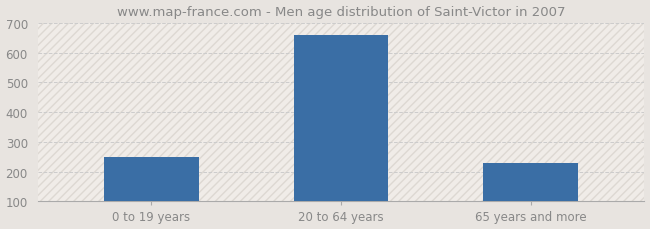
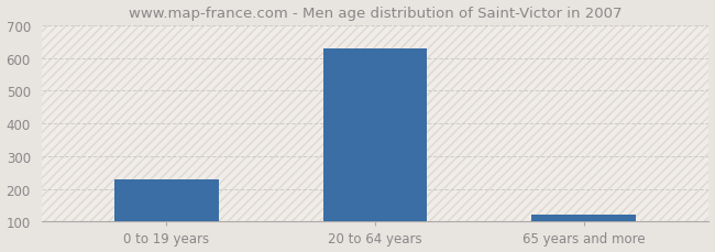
0 to 19 years: 250 -> 230
20 to 64 years: 660 -> 630
65 years and more: 230 -> 120
